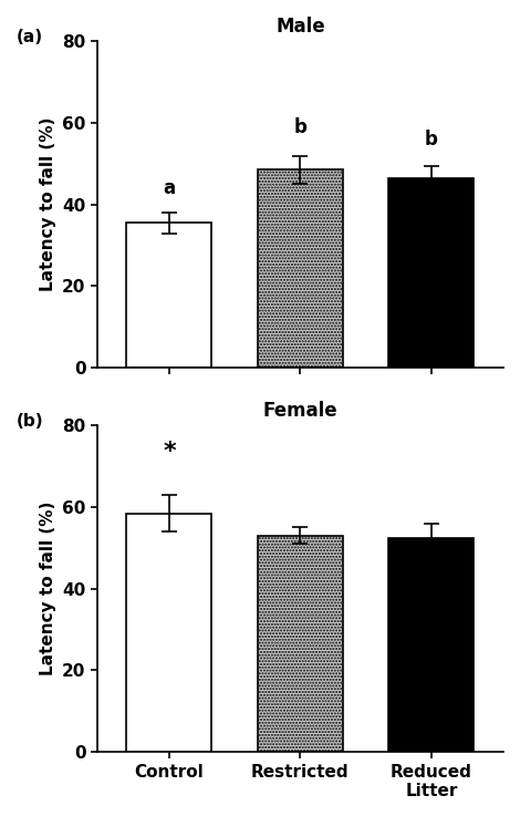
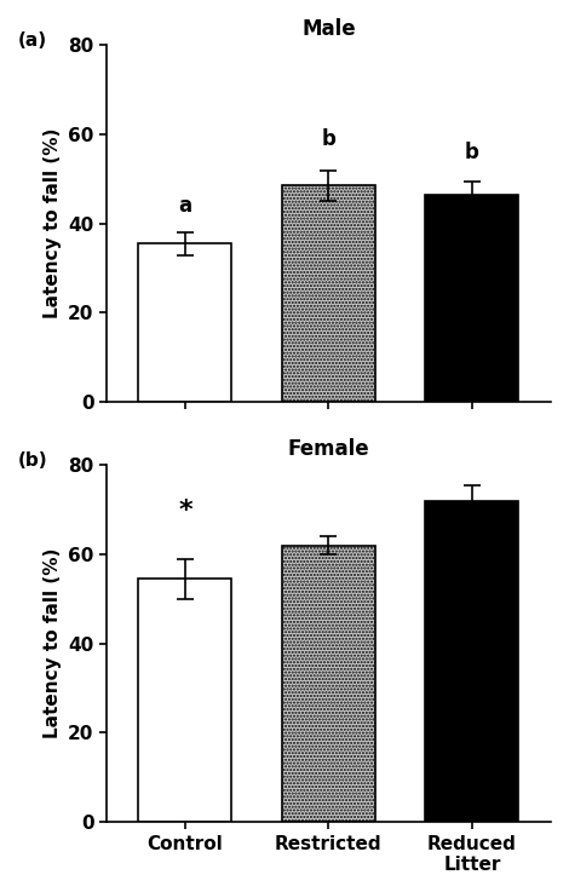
Female/Control: 58.5 -> 54.5
Female/Restricted: 53.0 -> 62.0
Female/Reduced Litter: 52.5 -> 72.0
